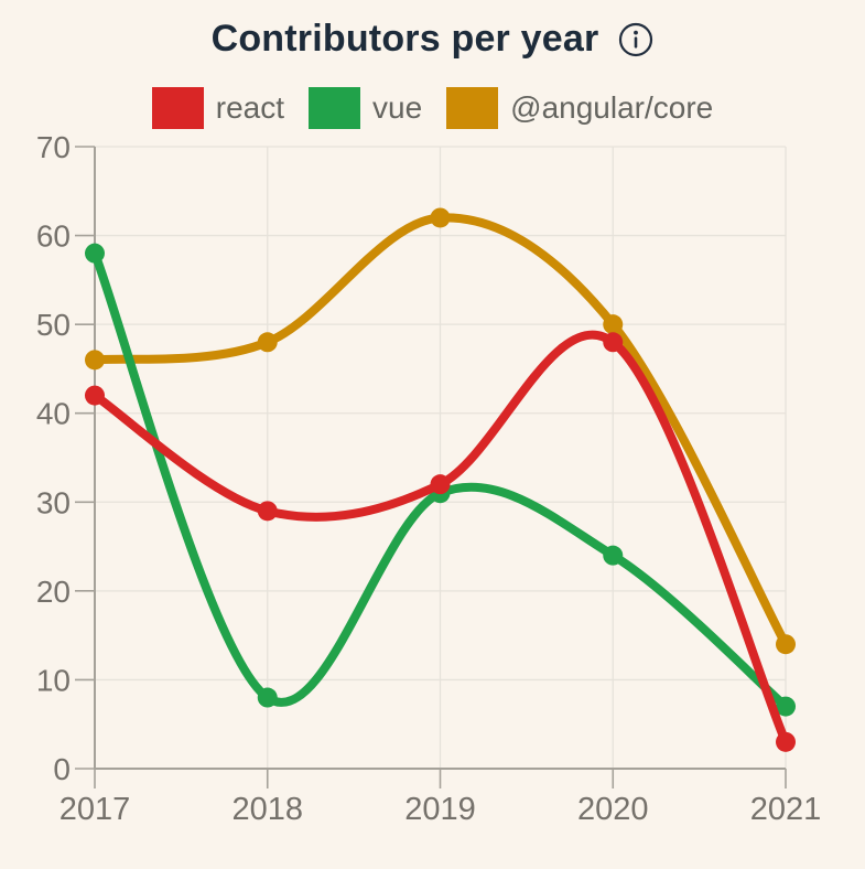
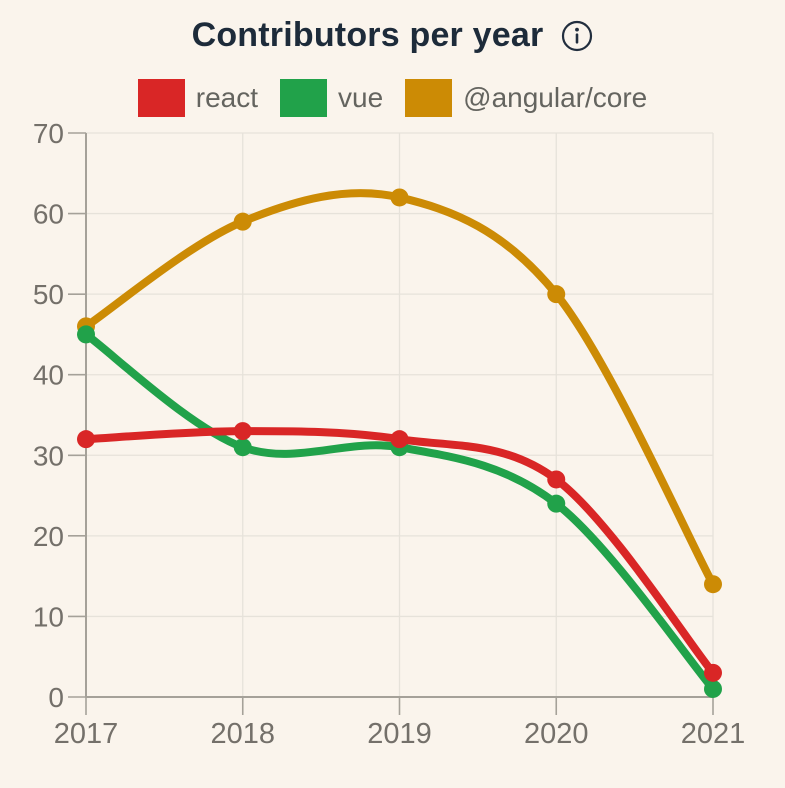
react/2017: 42 -> 32
vue/2017: 58 -> 45
react/2018: 29 -> 33
vue/2018: 8 -> 31
@angular/core/2018: 48 -> 59
react/2020: 48 -> 27
vue/2021: 7 -> 1
